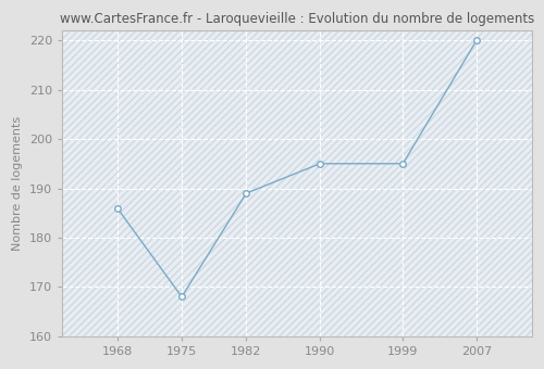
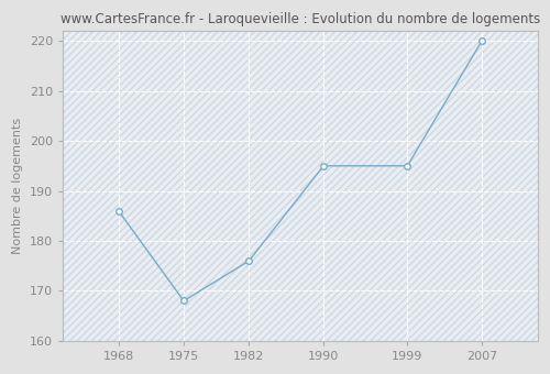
1982: 189 -> 176
